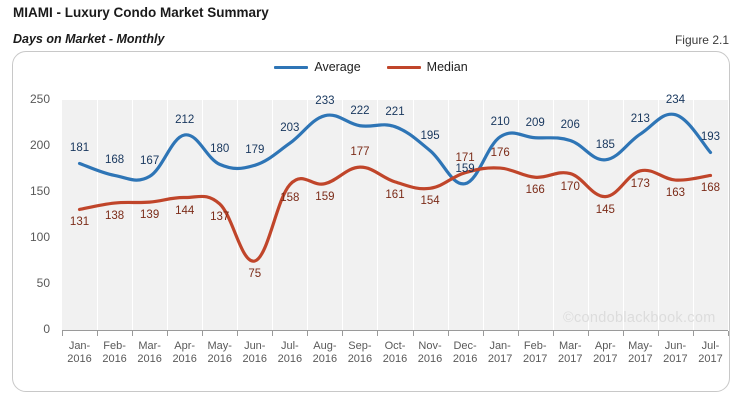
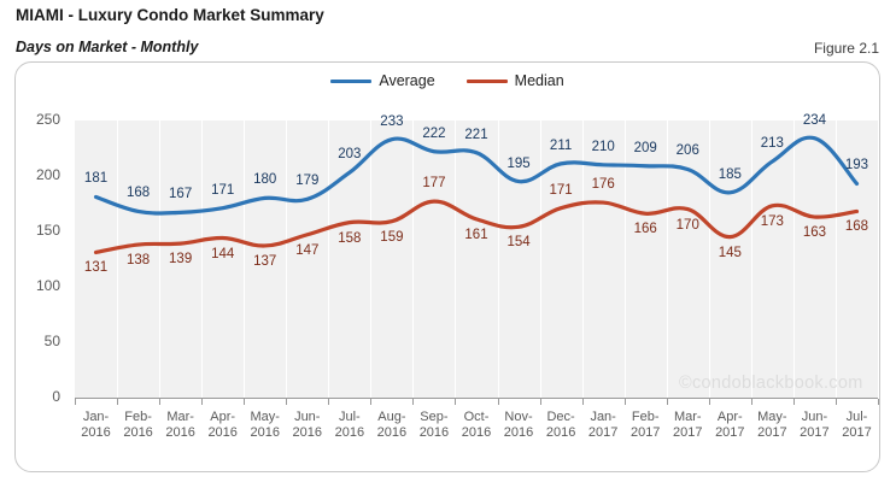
Average/Apr- 2016: 212 -> 171
Median/Jun- 2016: 75 -> 147
Average/Dec- 2016: 159 -> 211
